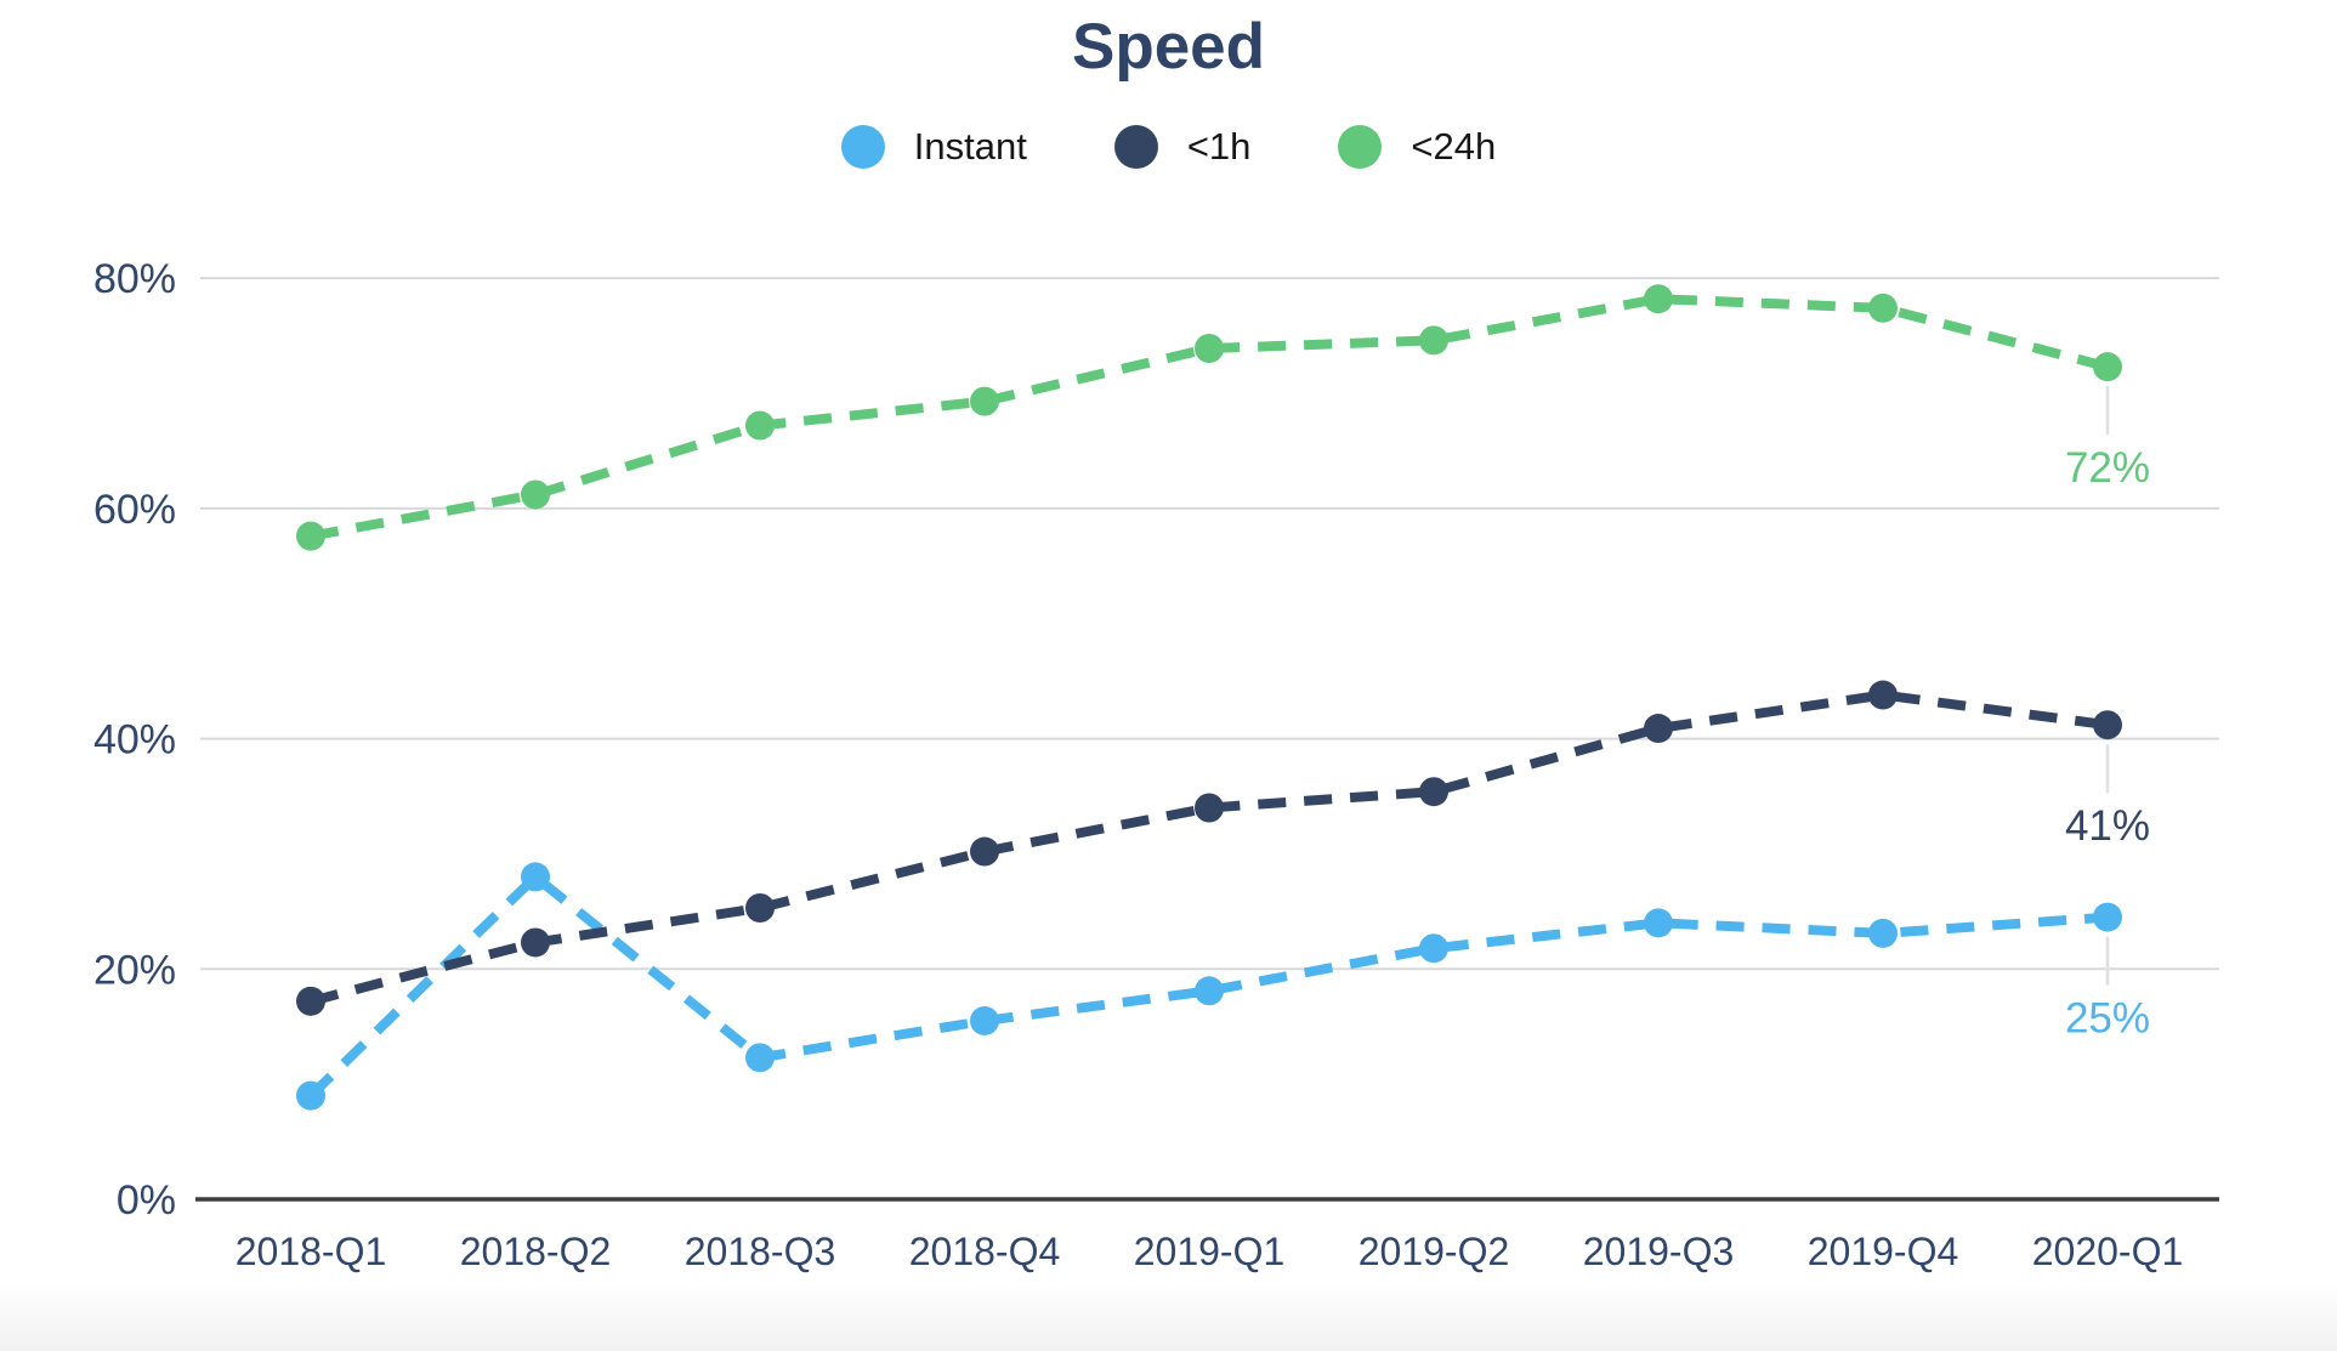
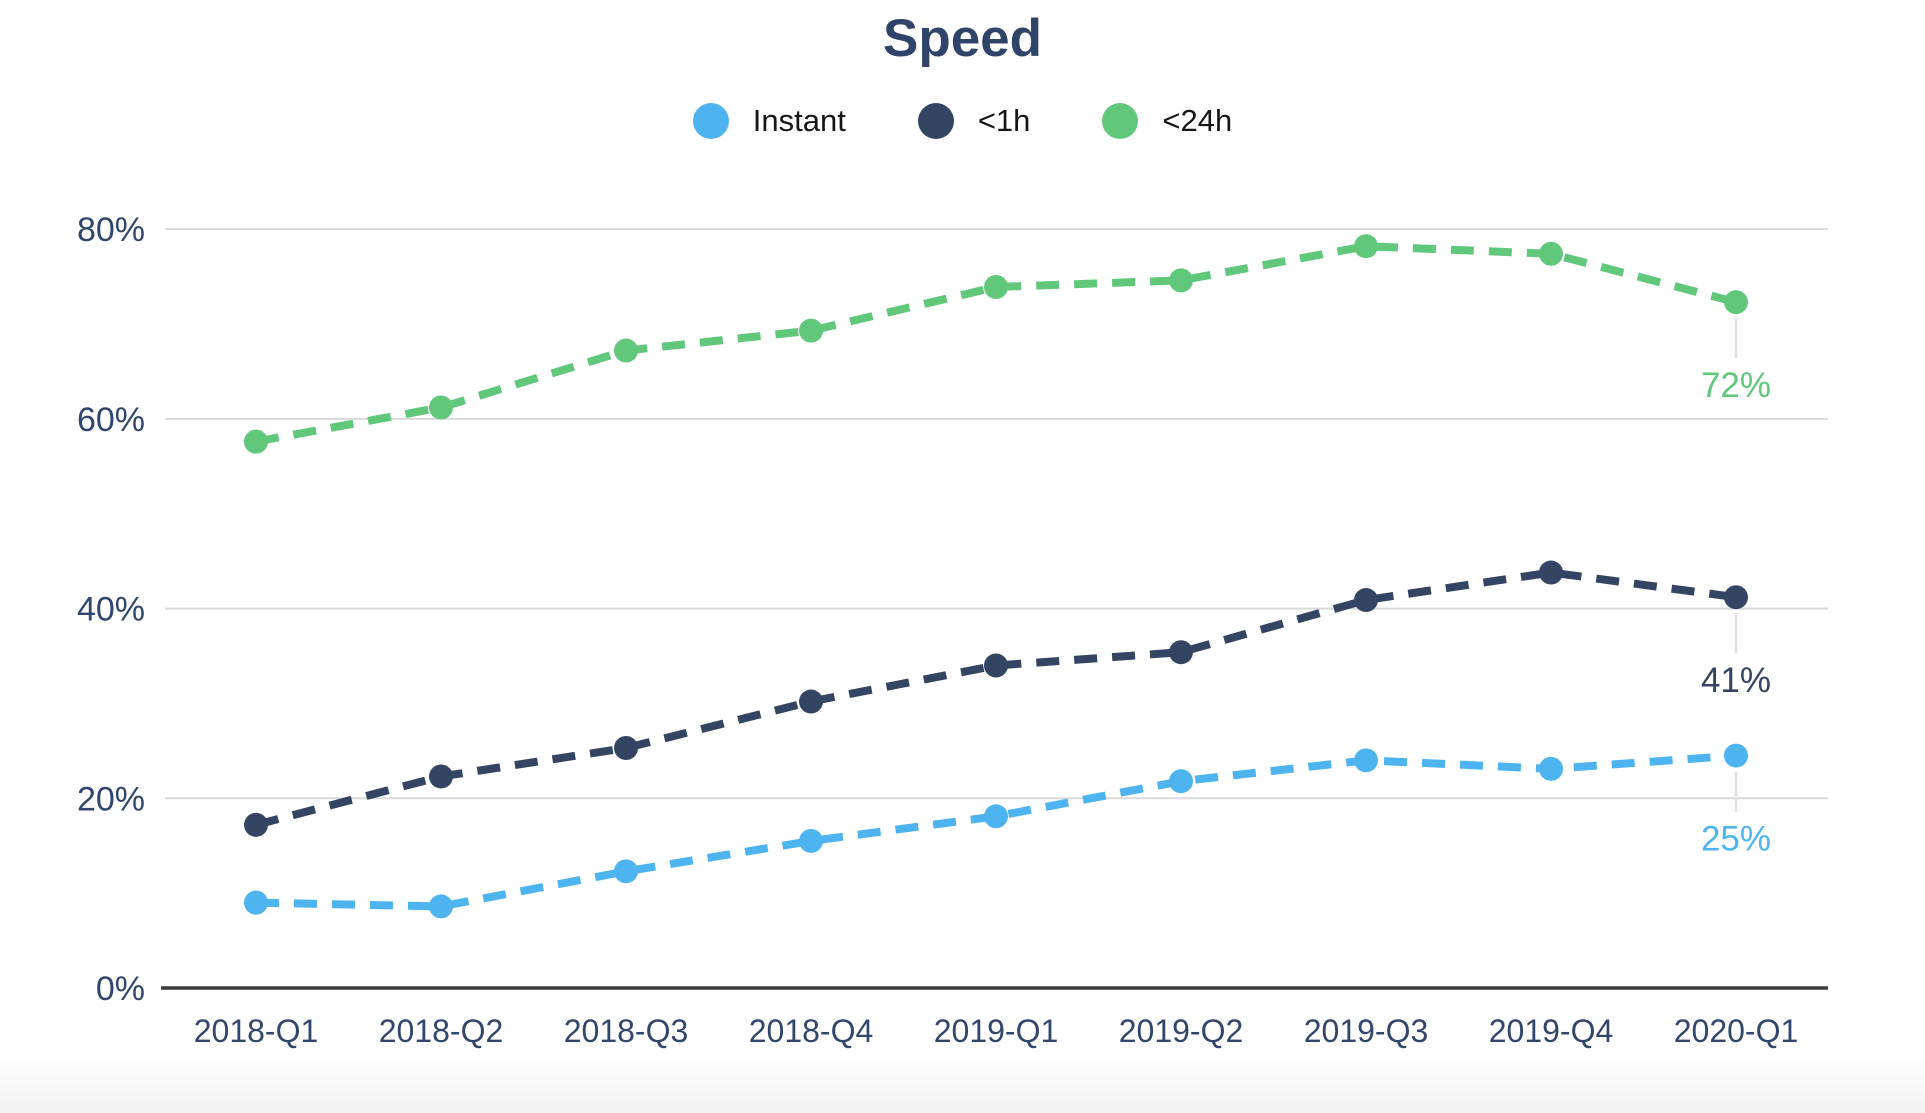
Instant/2018-Q2: 28% -> 9%
